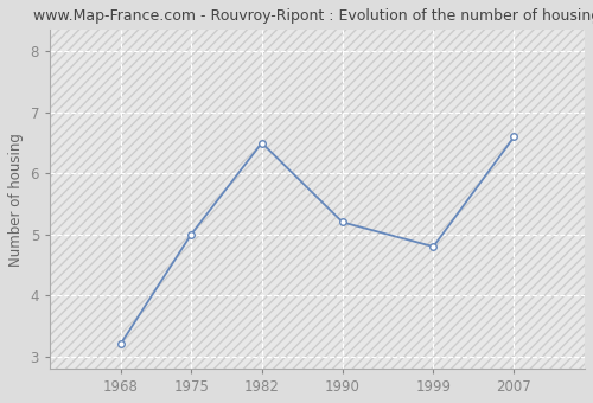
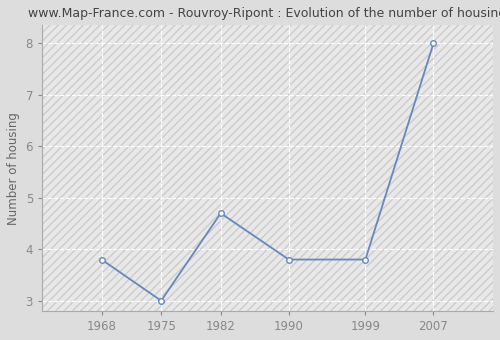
1968: 3.2 -> 3.8
1975: 5.0 -> 3.0
1982: 6.5 -> 4.7
1990: 5.2 -> 3.8
1999: 4.8 -> 3.8
2007: 6.6 -> 8.0
